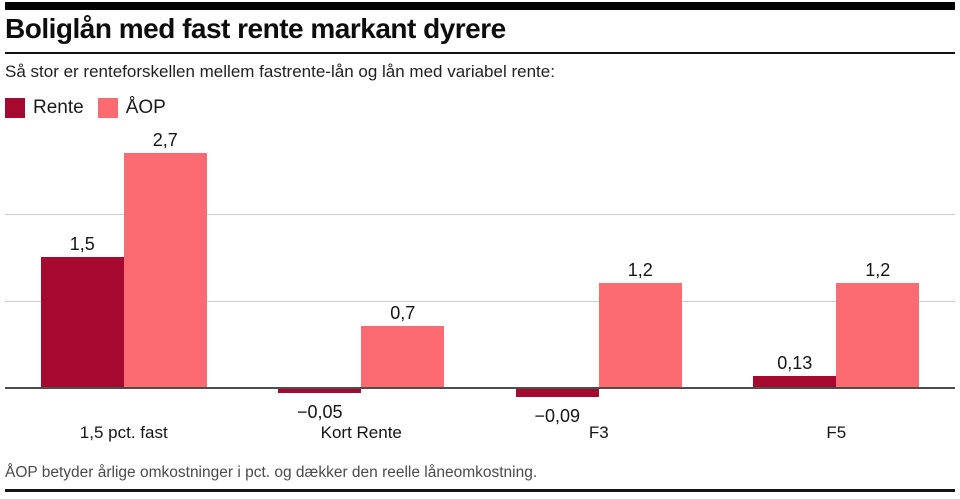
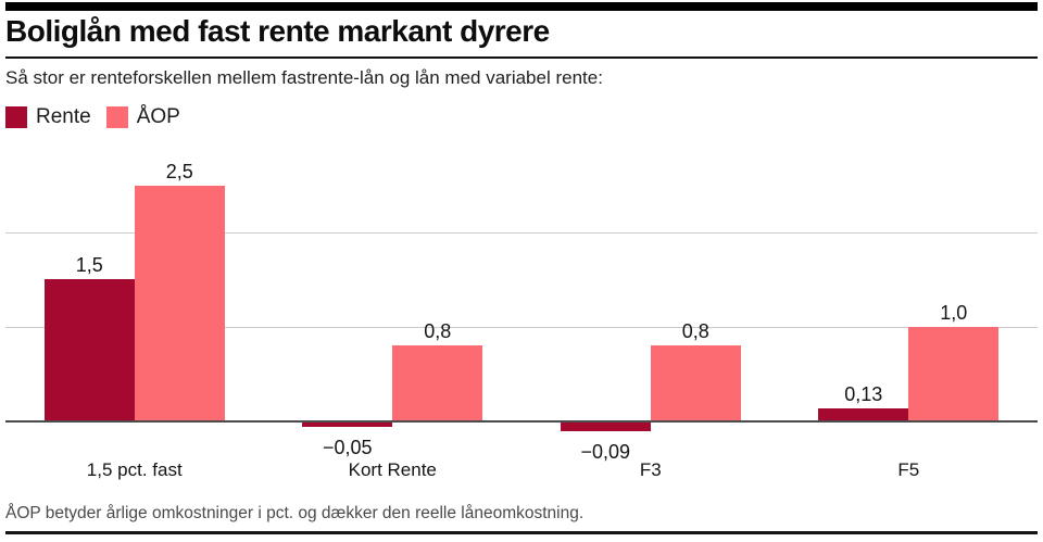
ÅOP/1,5 pct. fast: 2,7 -> 2,5
ÅOP/Kort Rente: 0,7 -> 0,8
ÅOP/F3: 1,2 -> 0,8
ÅOP/F5: 1,2 -> 1,0
